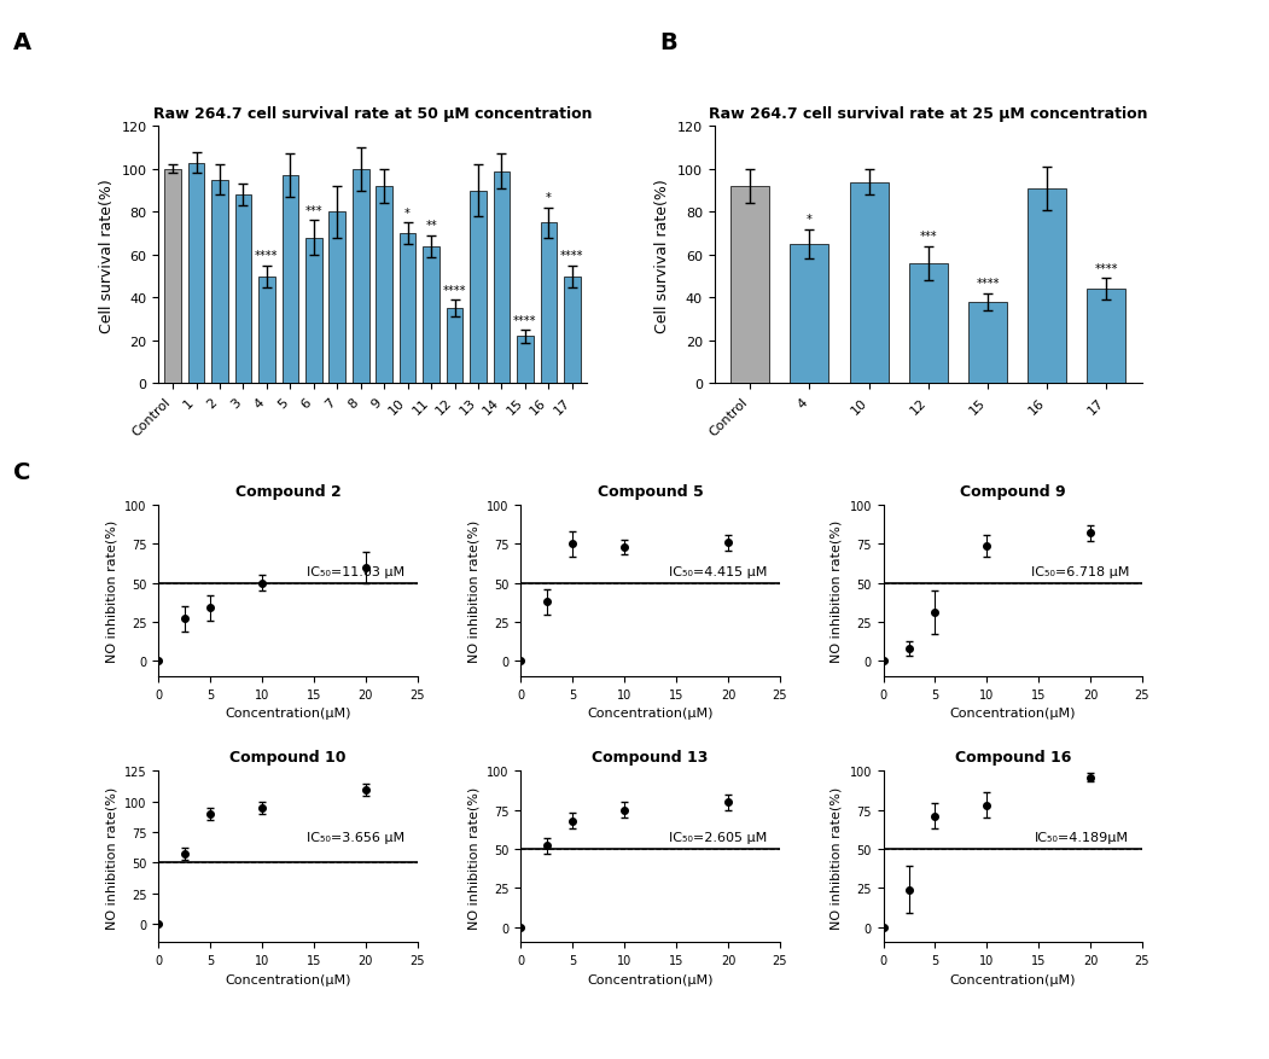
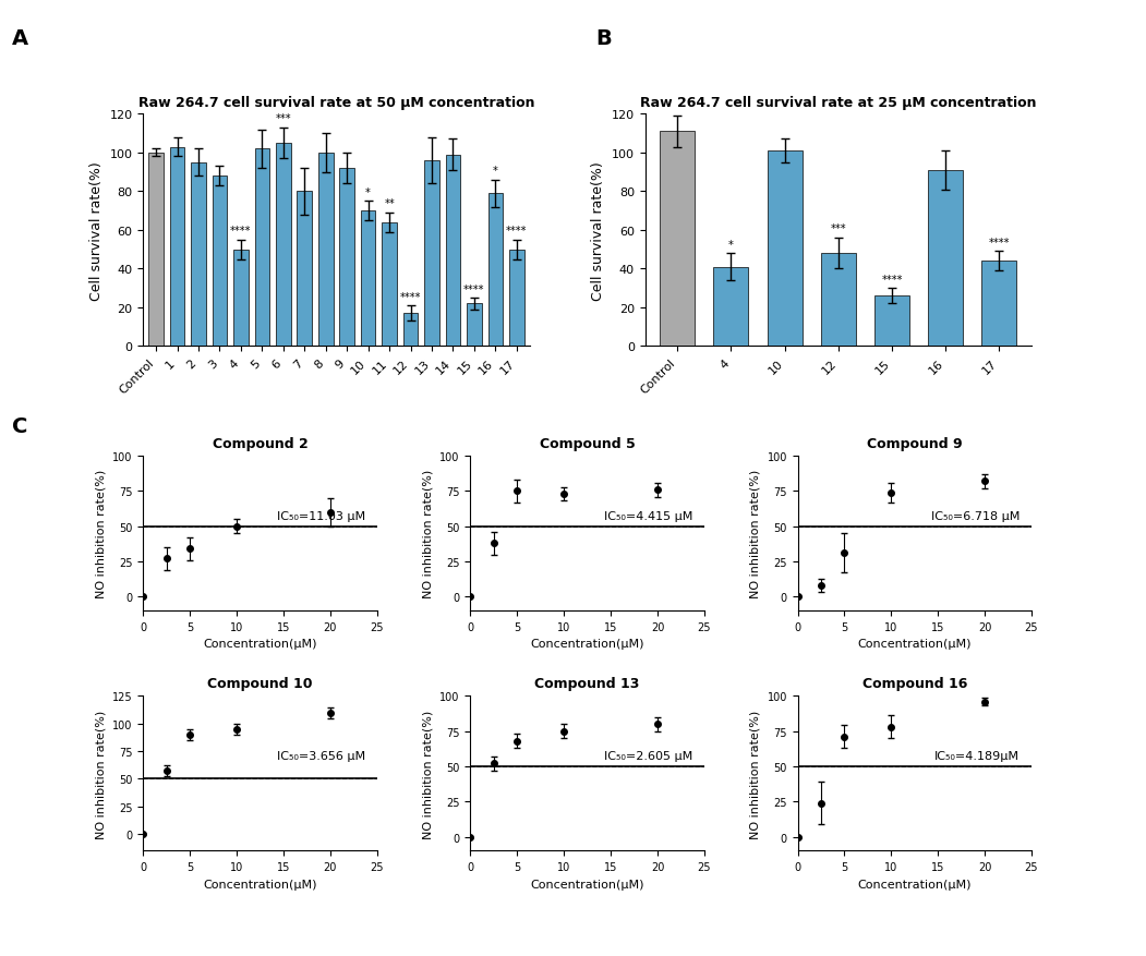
Raw 264.7 cell survival rate at 50 μM concentration/5: 97 -> 102
Raw 264.7 cell survival rate at 50 μM concentration/6: 68 -> 105
Raw 264.7 cell survival rate at 50 μM concentration/12: 35 -> 17
Raw 264.7 cell survival rate at 50 μM concentration/13: 90 -> 96
Raw 264.7 cell survival rate at 50 μM concentration/16: 75 -> 79
Raw 264.7 cell survival rate at 25 μM concentration/Control: 92 -> 111
Raw 264.7 cell survival rate at 25 μM concentration/4: 65 -> 41
Raw 264.7 cell survival rate at 25 μM concentration/10: 94 -> 101
Raw 264.7 cell survival rate at 25 μM concentration/12: 56 -> 48
Raw 264.7 cell survival rate at 25 μM concentration/15: 38 -> 26
